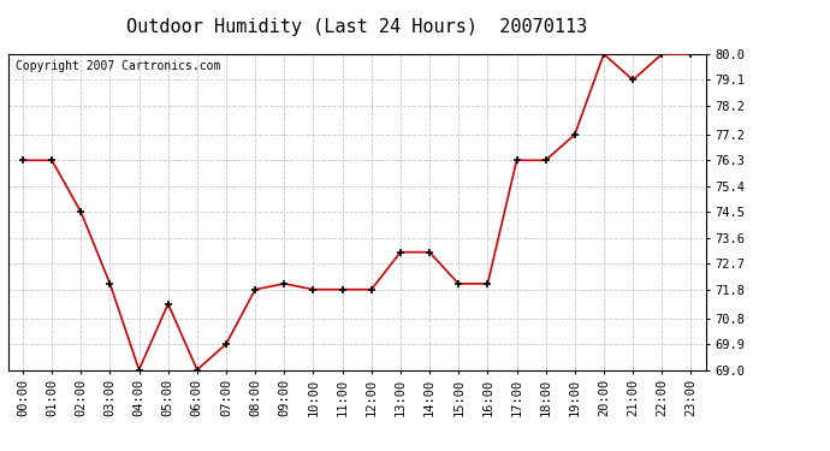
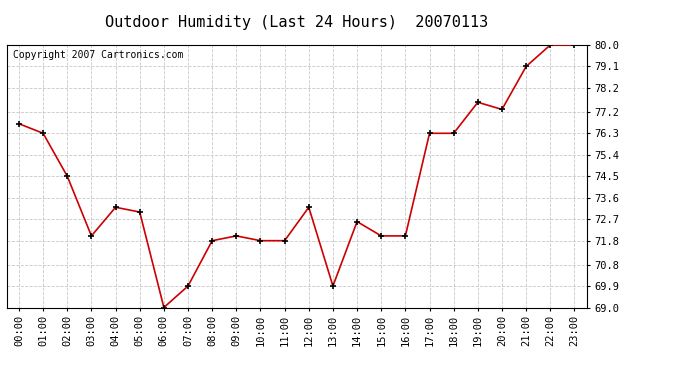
00:00: 76.3 -> 76.7
04:00: 69.0 -> 73.2
05:00: 71.3 -> 73.0
12:00: 71.8 -> 73.2
13:00: 73.1 -> 69.9
14:00: 73.1 -> 72.6
19:00: 77.2 -> 77.6
20:00: 80.0 -> 77.3
